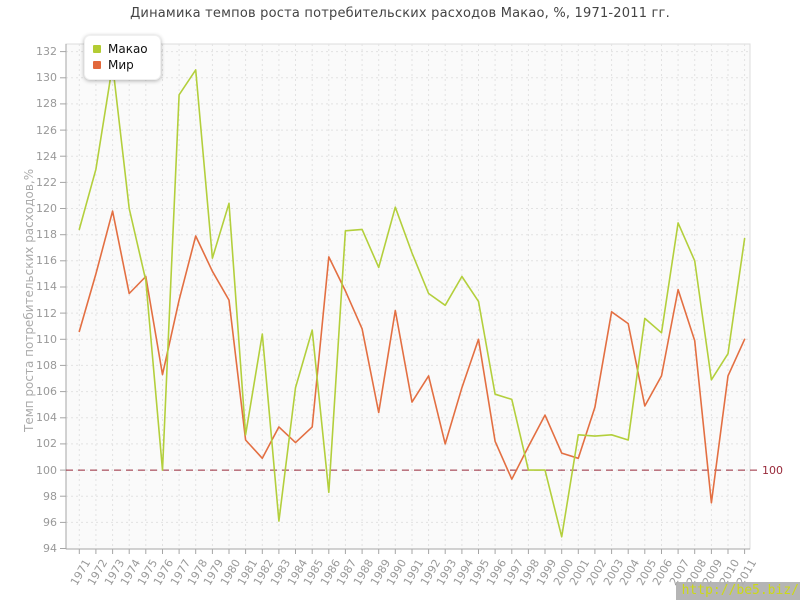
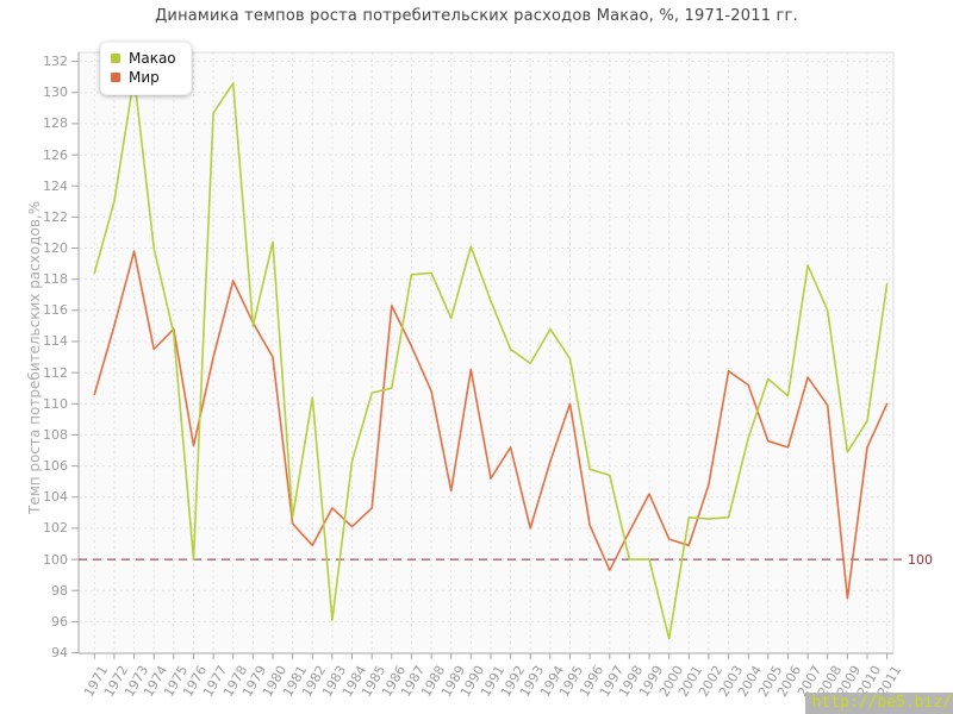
Макао/1979: 116.2 -> 115.0
Макао/1986: 98.3 -> 111.0
Макао/2004: 102.3 -> 107.8
Мир/2005: 104.9 -> 107.6
Мир/2007: 113.8 -> 111.7
